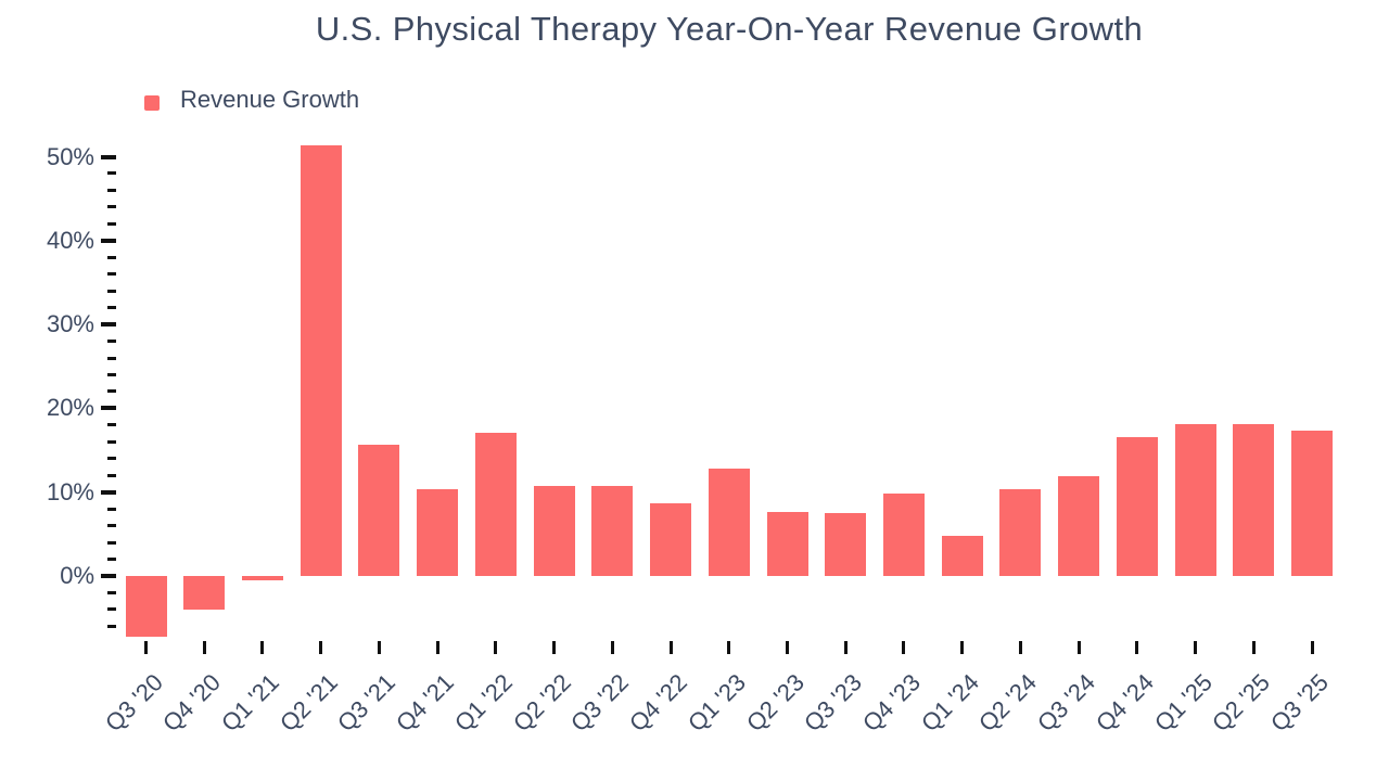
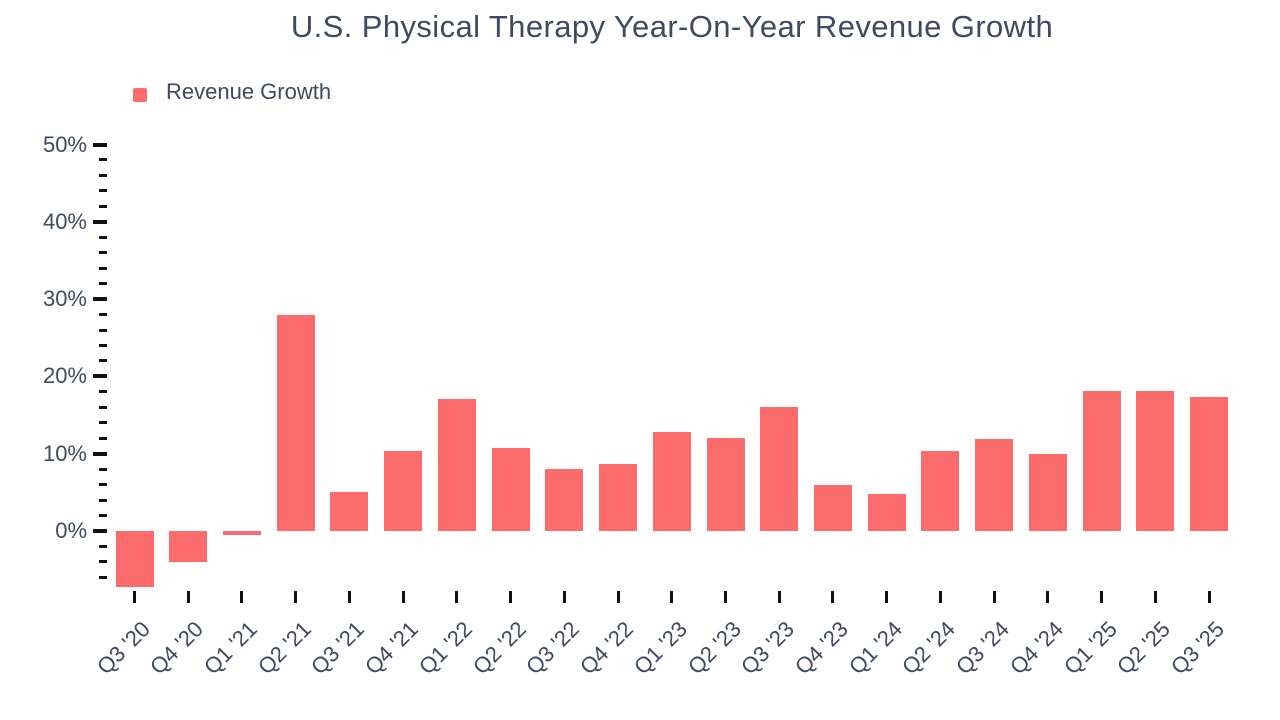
Q2 '21: 51% -> 28%
Q3 '21: 16% -> 5%
Q3 '22: 11% -> 8%
Q2 '23: 8% -> 12%
Q3 '23: 8% -> 16%
Q4 '23: 10% -> 6%
Q4 '24: 17% -> 10%
